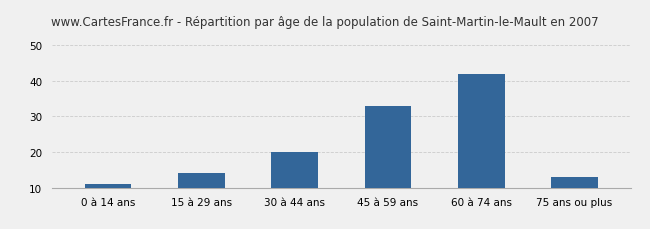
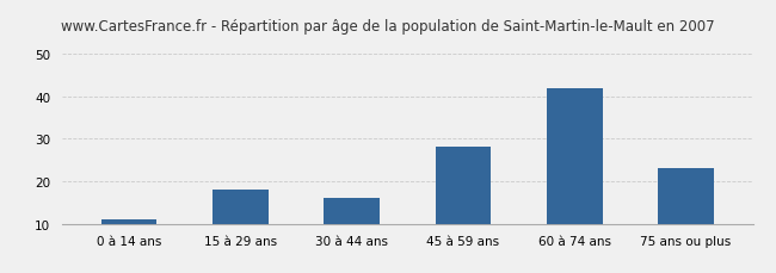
15 à 29 ans: 14 -> 18
30 à 44 ans: 20 -> 16
45 à 59 ans: 33 -> 28
75 ans ou plus: 13 -> 23
